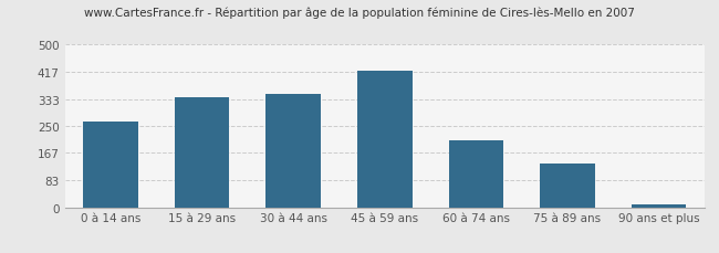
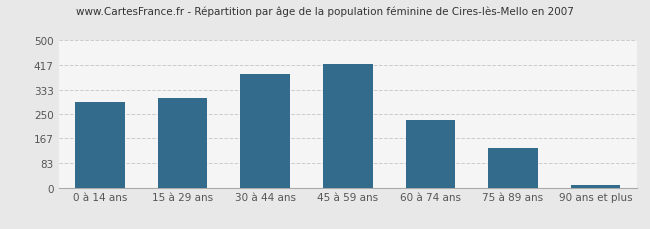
0 à 14 ans: 263 -> 290
15 à 29 ans: 337 -> 305
30 à 44 ans: 350 -> 385
60 à 74 ans: 207 -> 230
